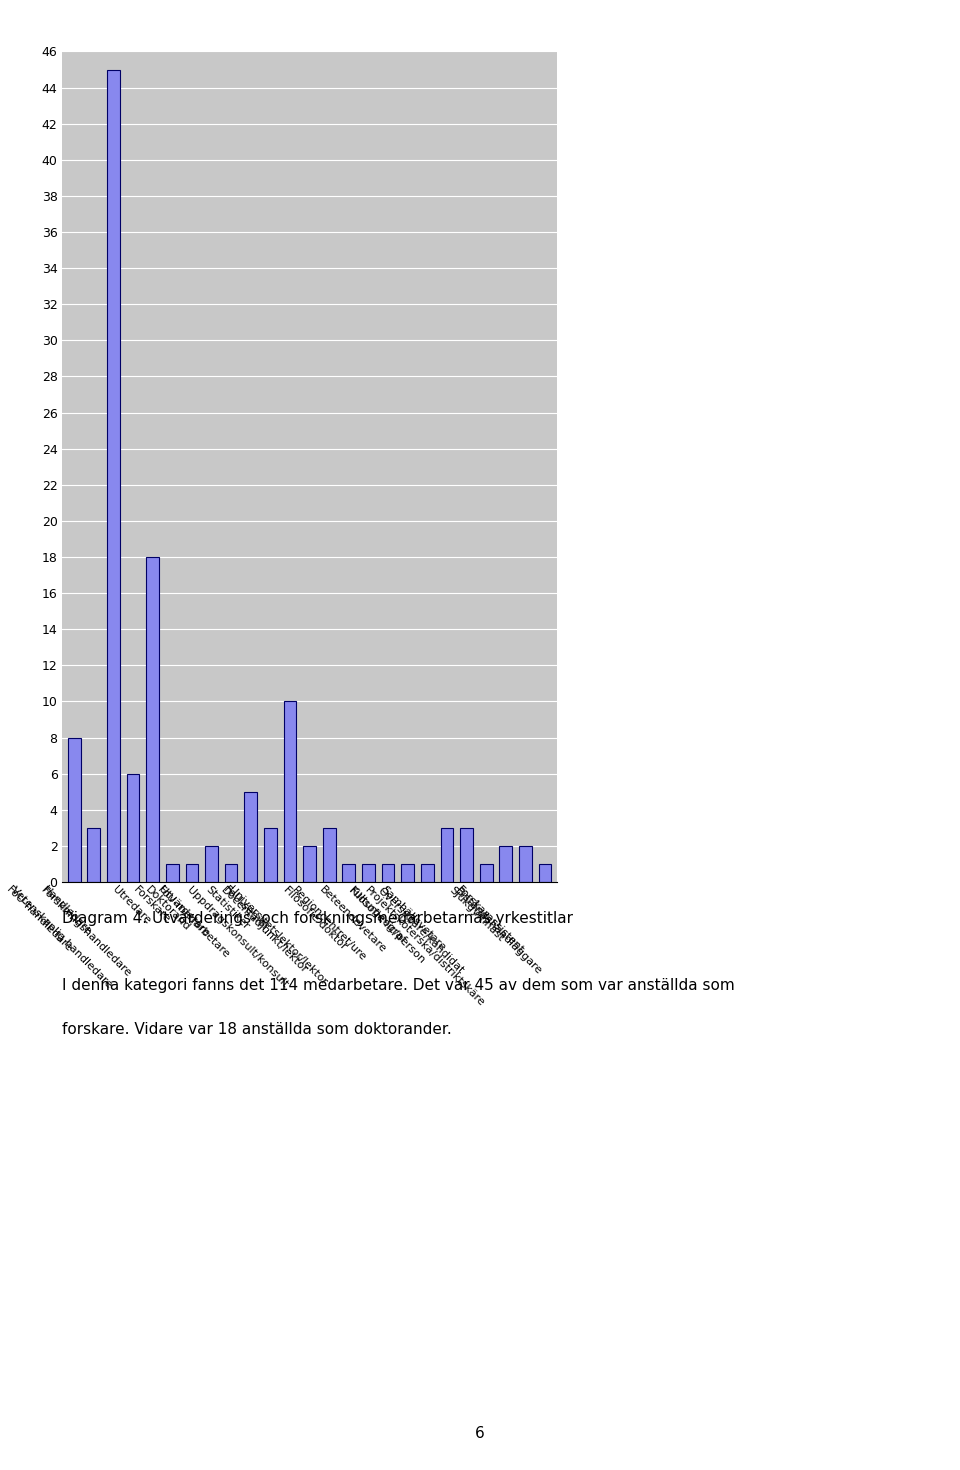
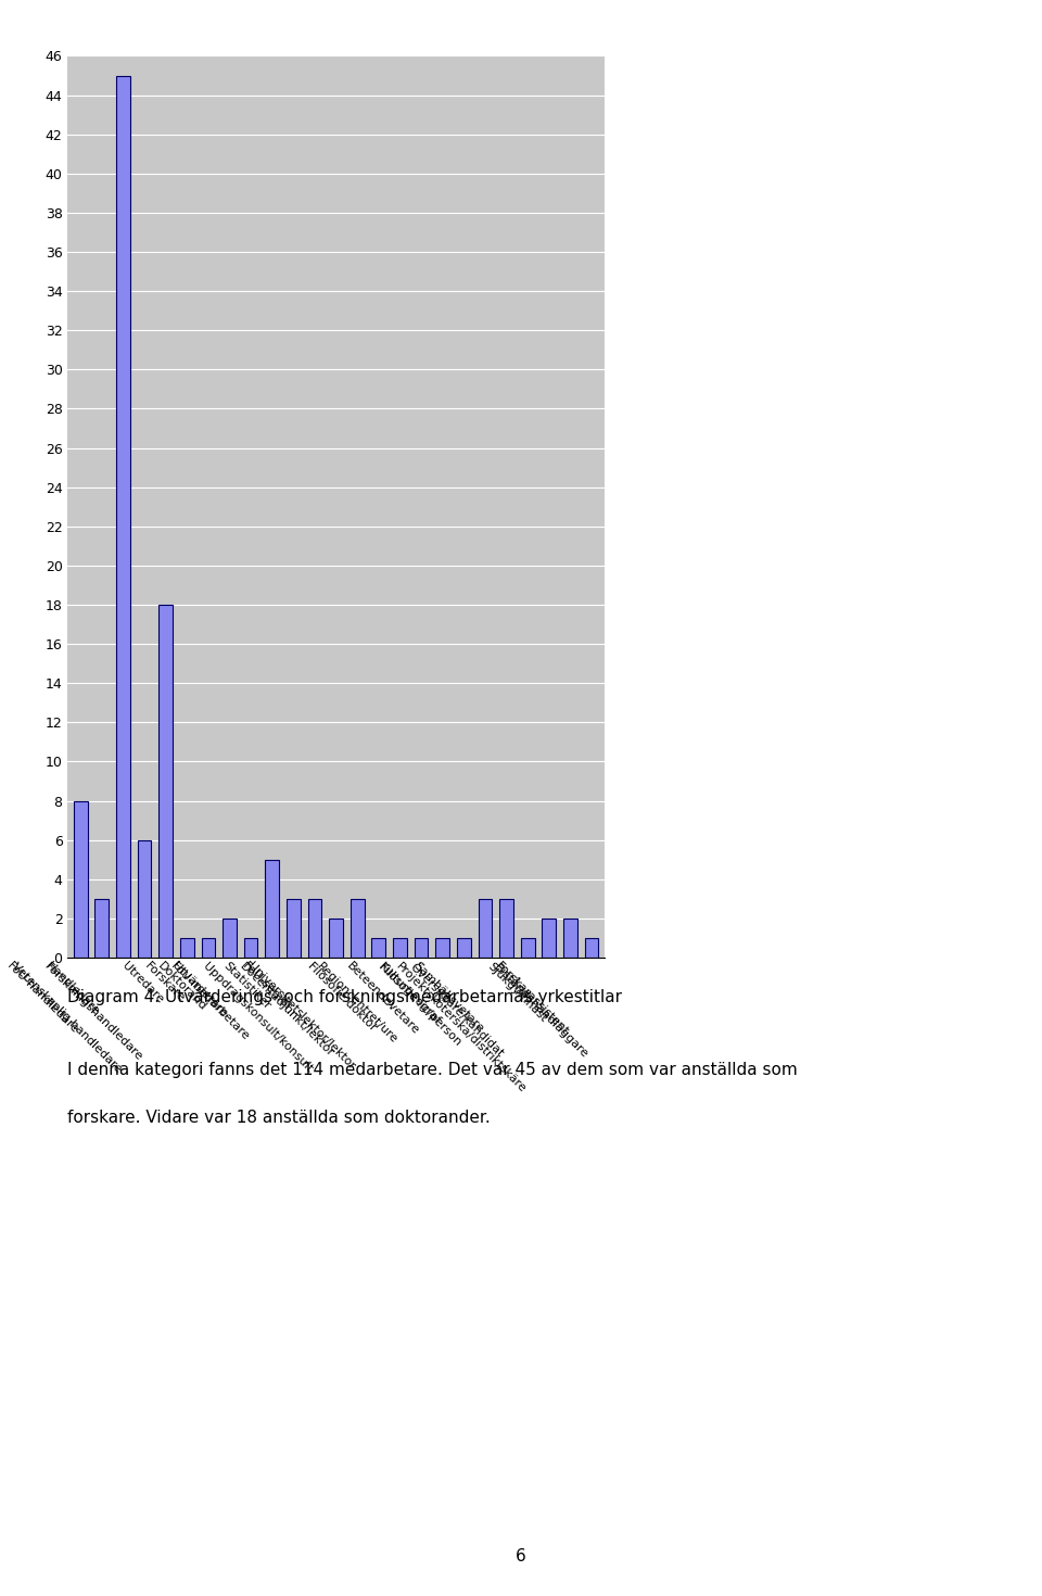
Uppdragskonsult/konsult: 10 -> 3
